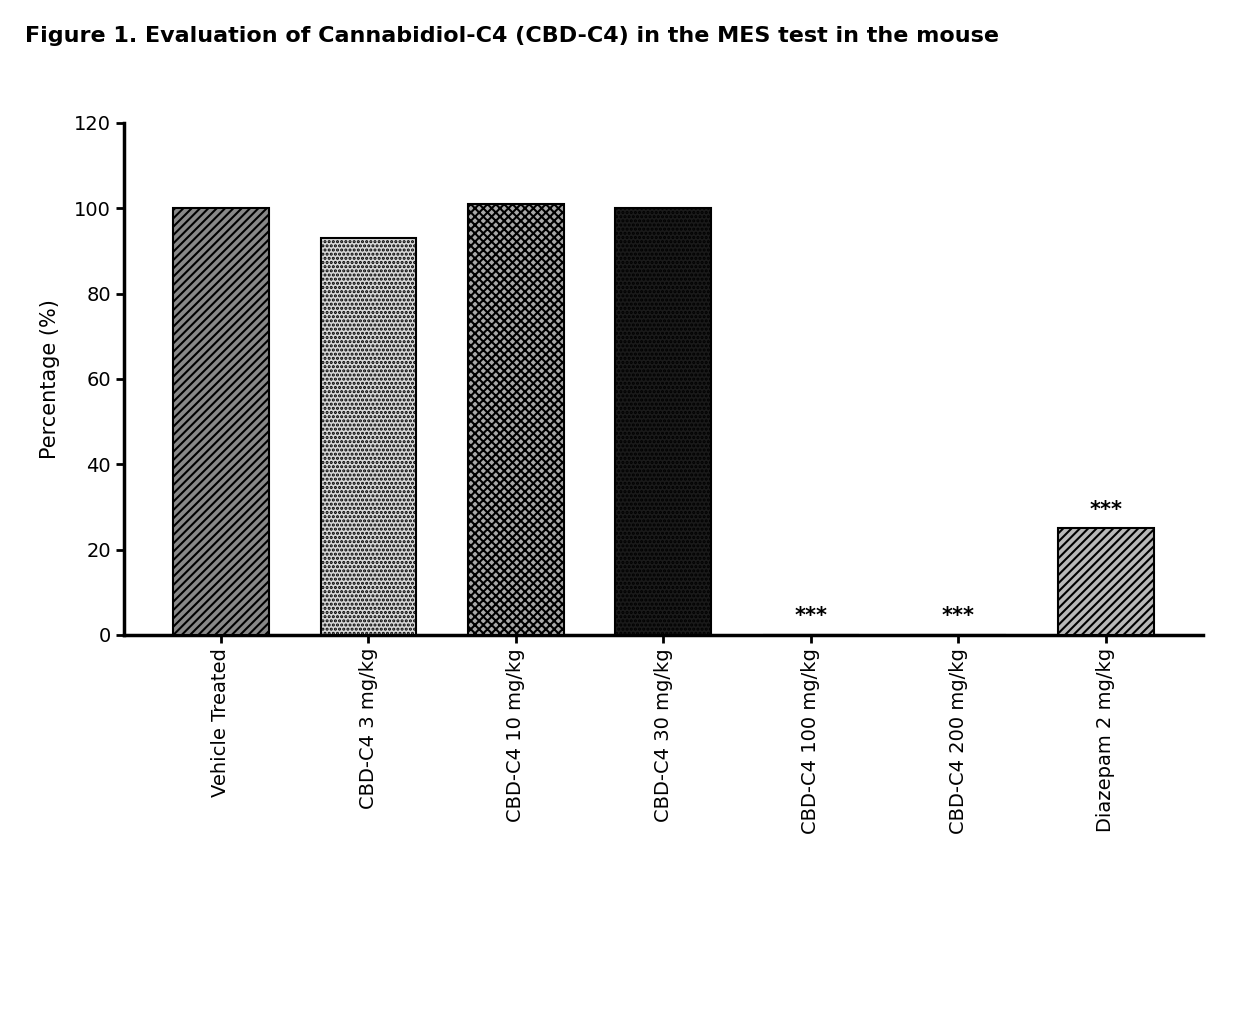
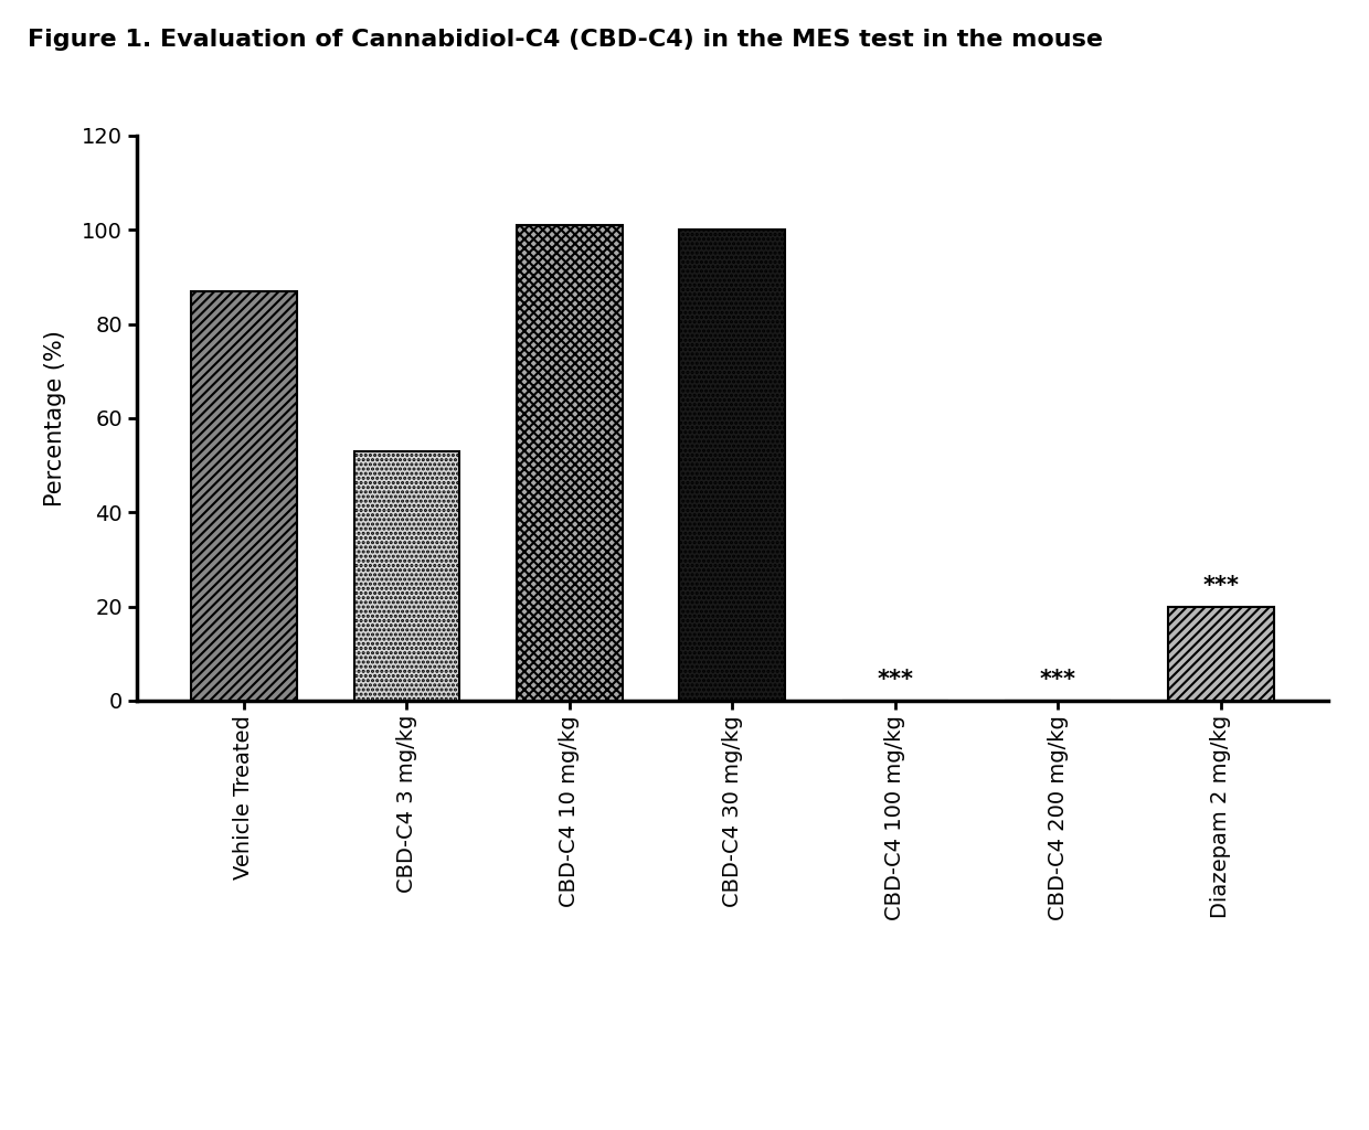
Vehicle Treated: 100 -> 87
CBD-C4 3 mg/kg: 93 -> 53
Diazepam 2 mg/kg: 25 -> 20
